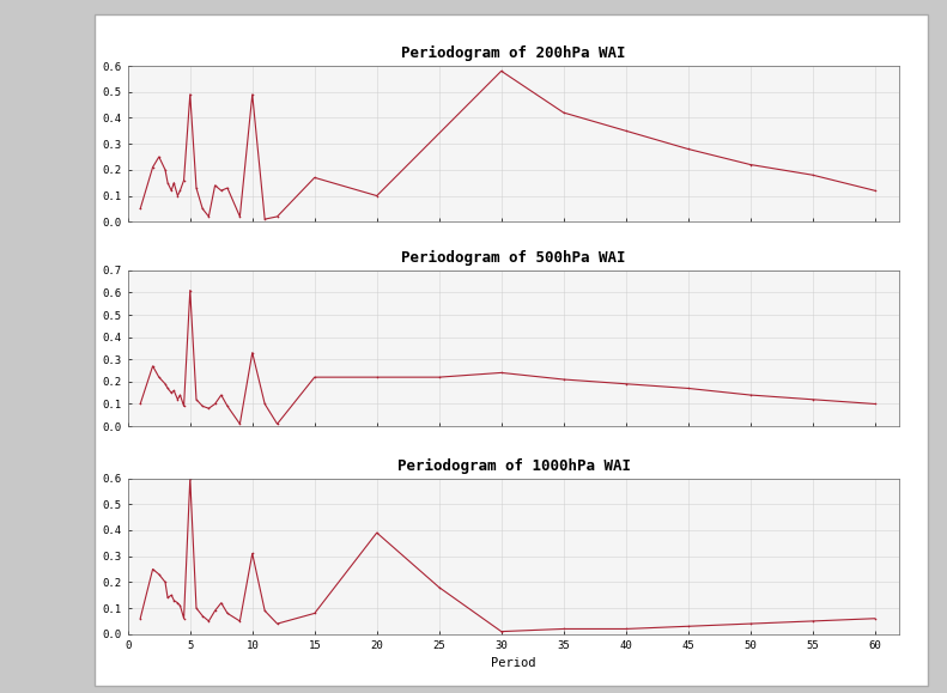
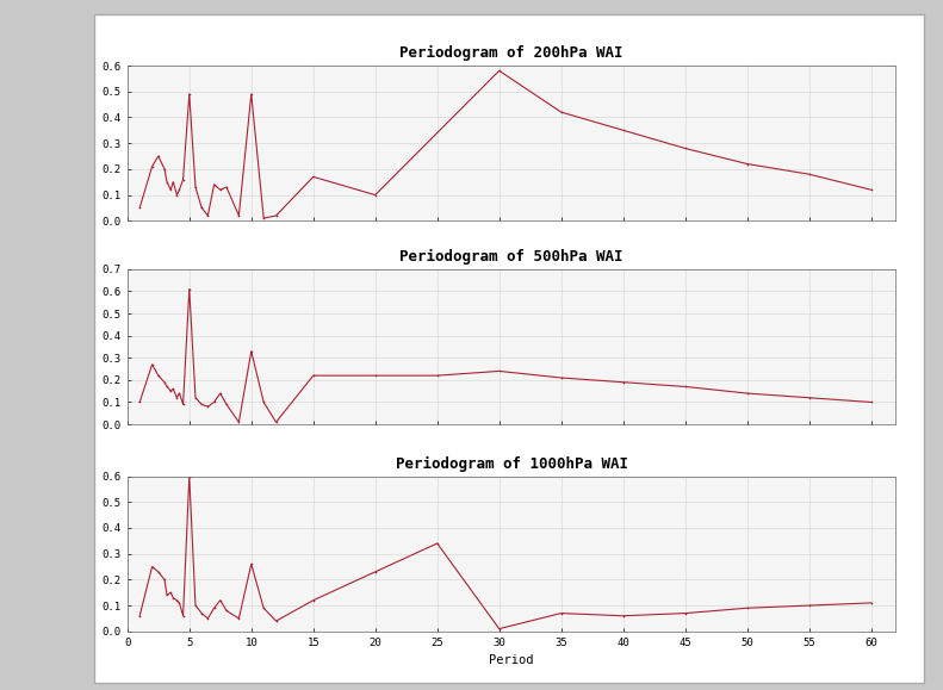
Periodogram of 1000hPa WAI/10: 0.31 -> 0.26
Periodogram of 1000hPa WAI/15: 0.08 -> 0.12
Periodogram of 1000hPa WAI/20: 0.39 -> 0.23
Periodogram of 1000hPa WAI/25: 0.18 -> 0.34
Periodogram of 1000hPa WAI/35: 0.02 -> 0.07
Periodogram of 1000hPa WAI/40: 0.02 -> 0.06
Periodogram of 1000hPa WAI/45: 0.03 -> 0.07
Periodogram of 1000hPa WAI/50: 0.04 -> 0.09
Periodogram of 1000hPa WAI/55: 0.05 -> 0.10
Periodogram of 1000hPa WAI/60: 0.06 -> 0.11
